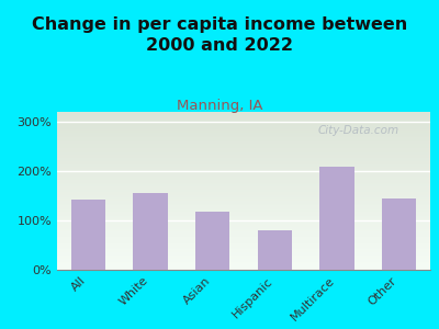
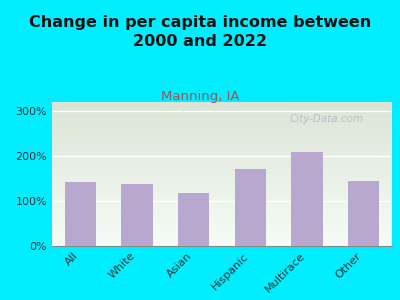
White: 155% -> 138%
Hispanic: 80% -> 172%
